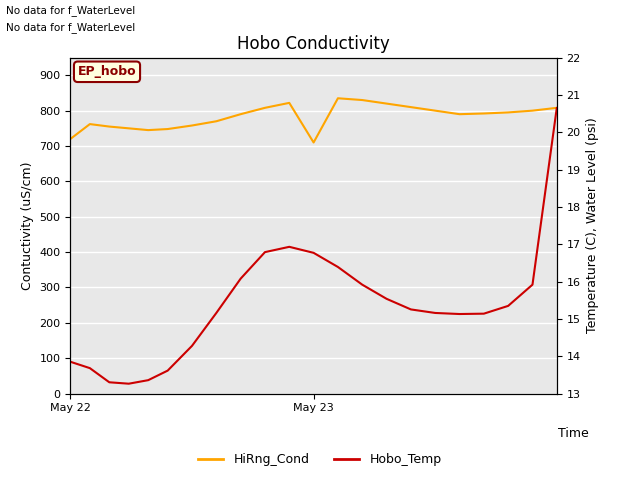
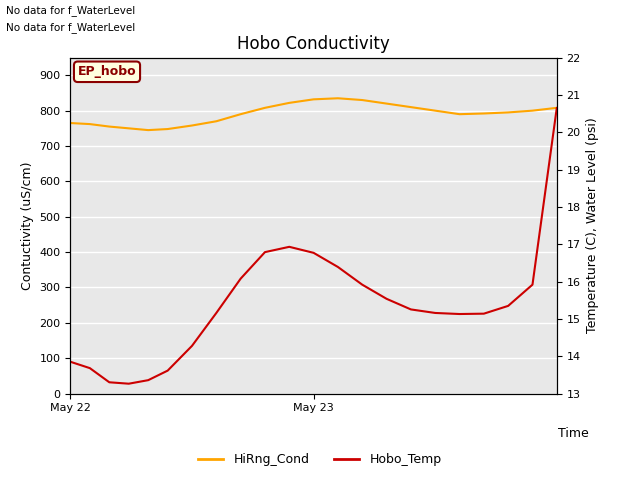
HiRng_Cond/May 22: 720 -> 765
HiRng_Cond/May 23: 710 -> 832
